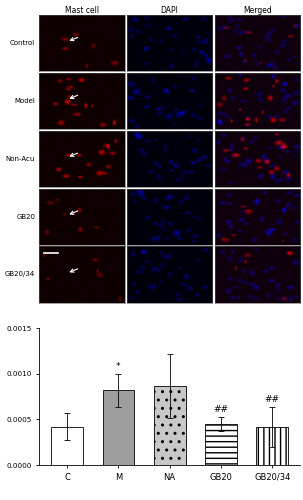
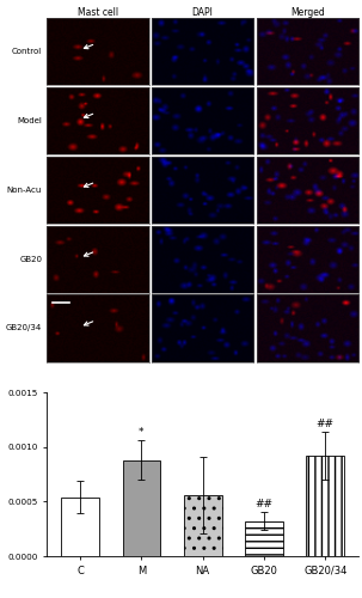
C: 0.00042 -> 0.00054
M: 0.00082 -> 0.00088
NA: 0.00087 -> 0.00056
GB20: 0.00045 -> 0.00032
GB20/34: 0.00042 -> 0.00092
